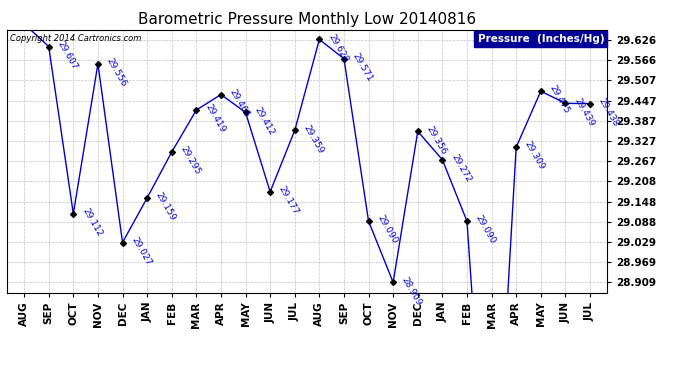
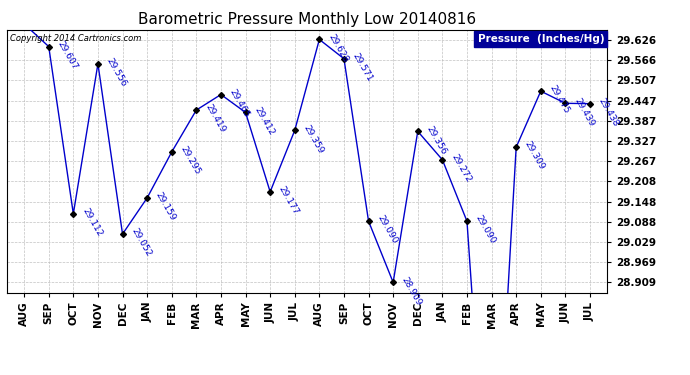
DEC: 29.027 -> 29.052
